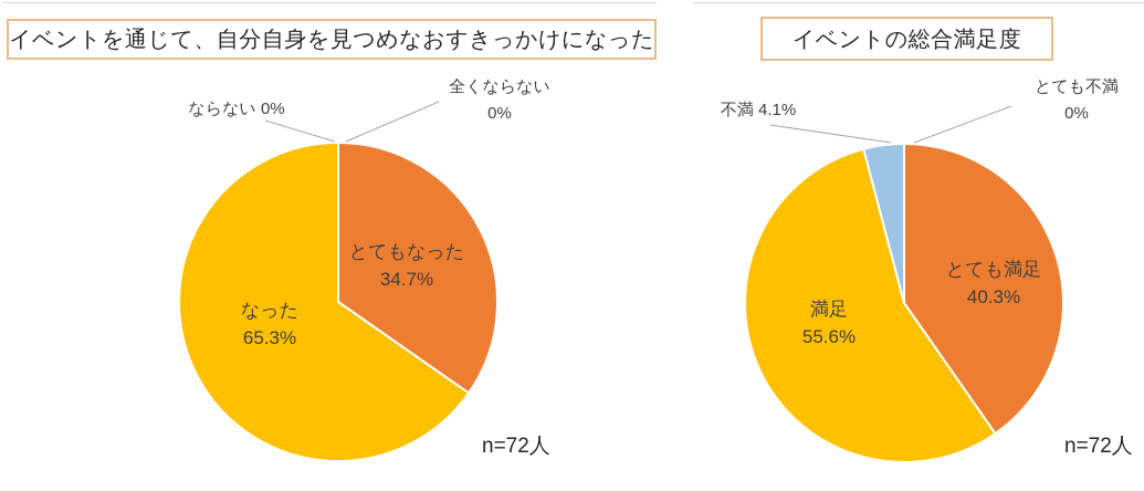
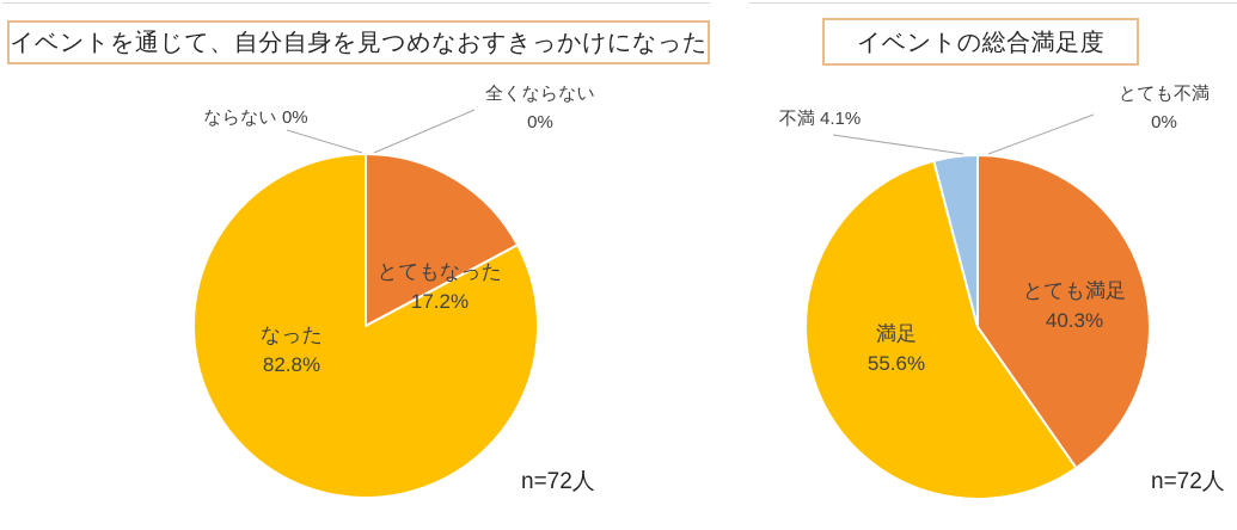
イベントを通じて、自分自身を見つめなおすきっかけになった/とてもなった: 34.7% -> 17.2%
イベントを通じて、自分自身を見つめなおすきっかけになった/なった: 65.3% -> 82.8%
